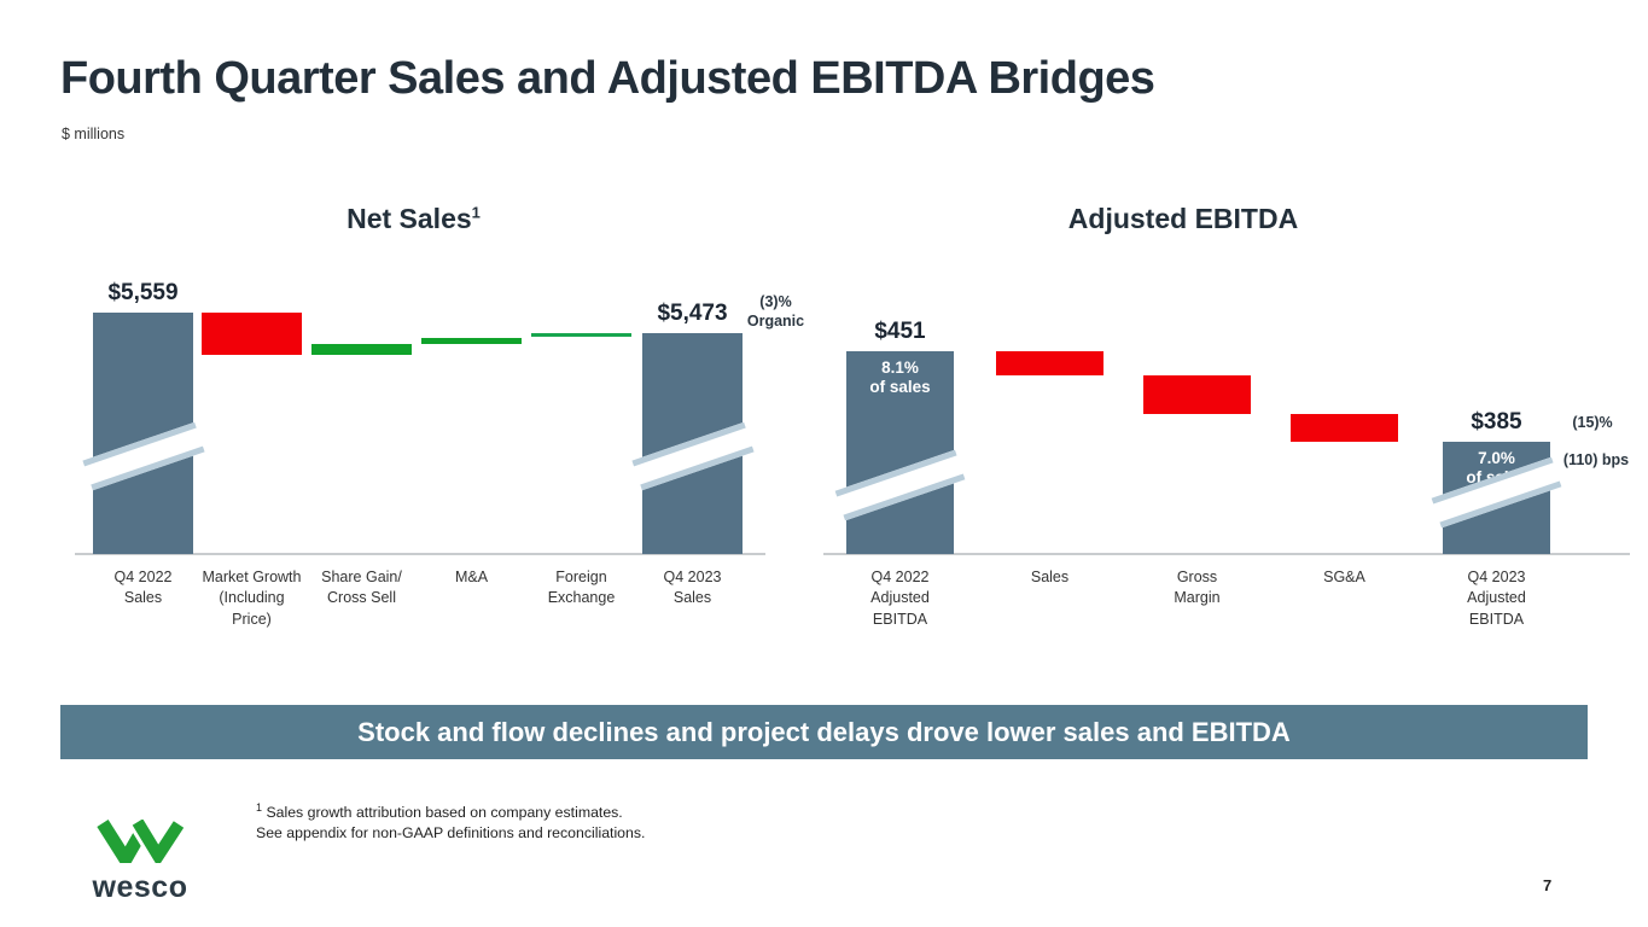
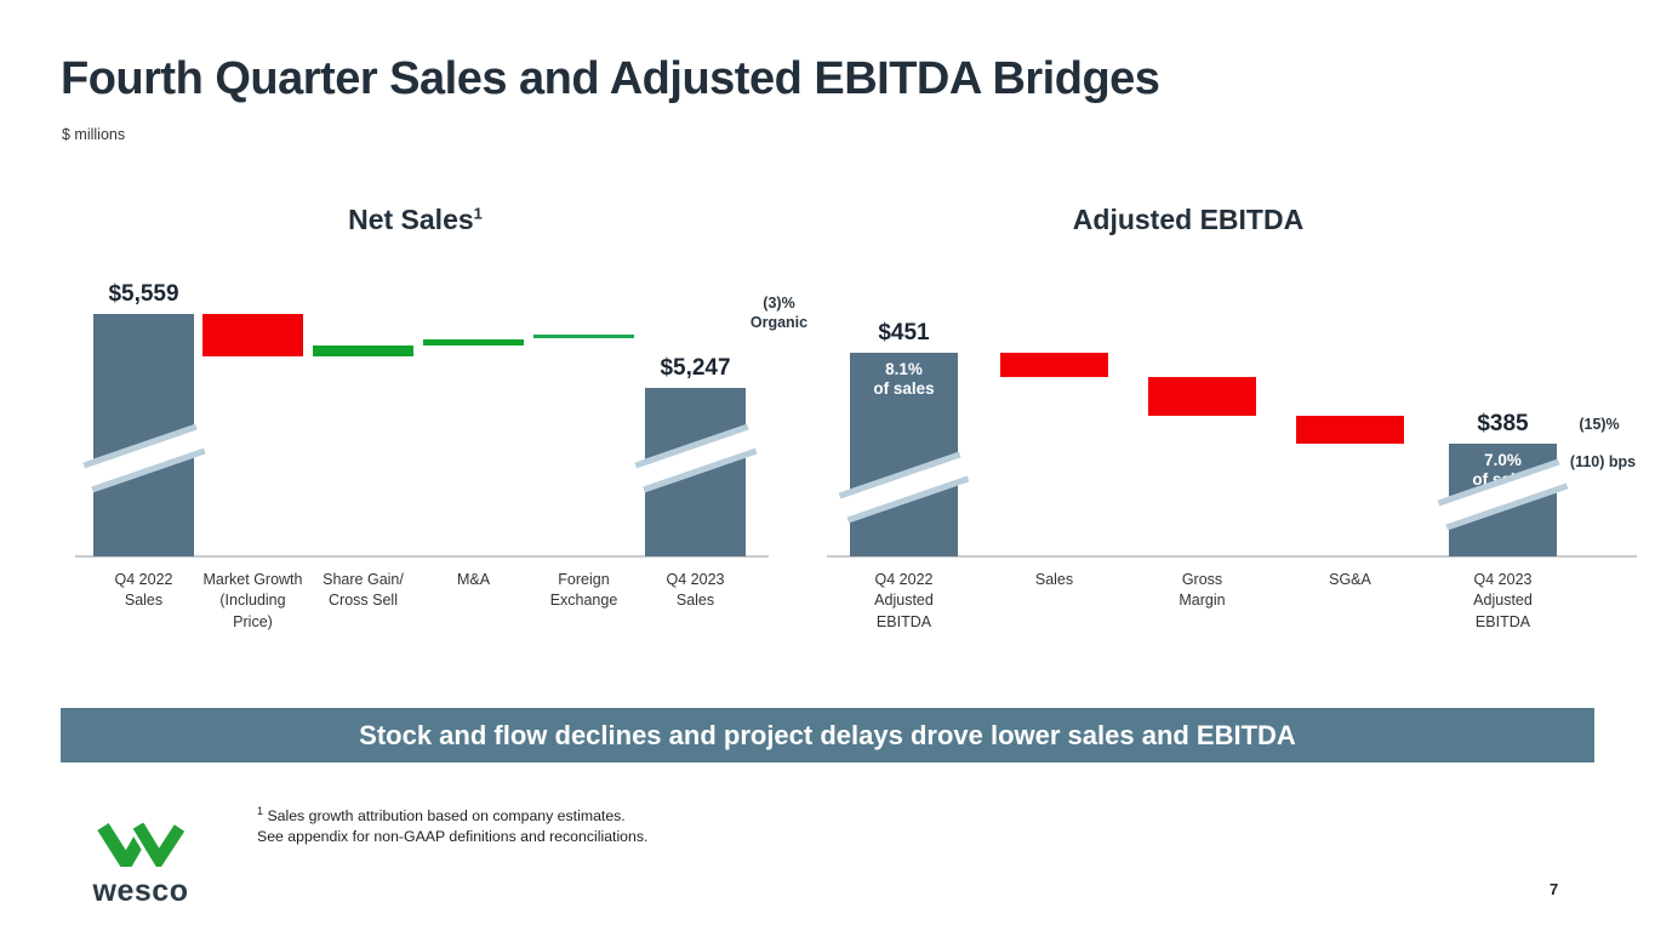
Net Sales/Q4 2023 Sales: $5,473 -> $5,247
